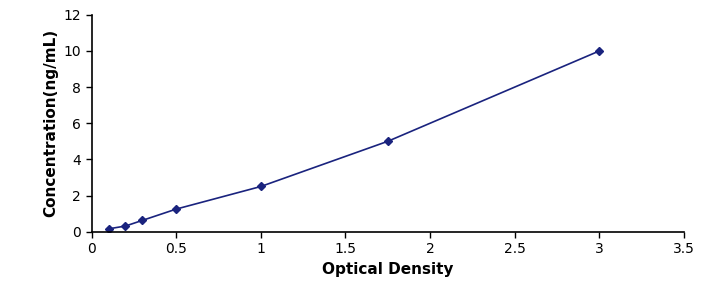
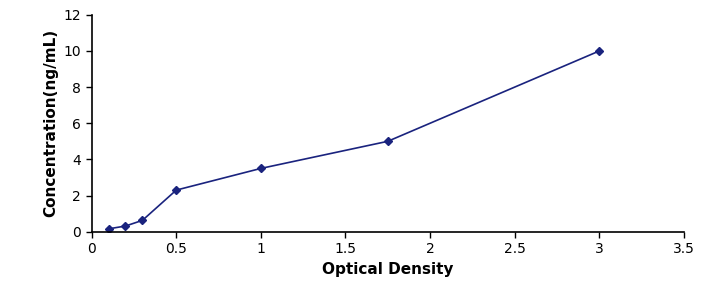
0.5: 1.2 -> 2.3
1: 2.5 -> 3.5
